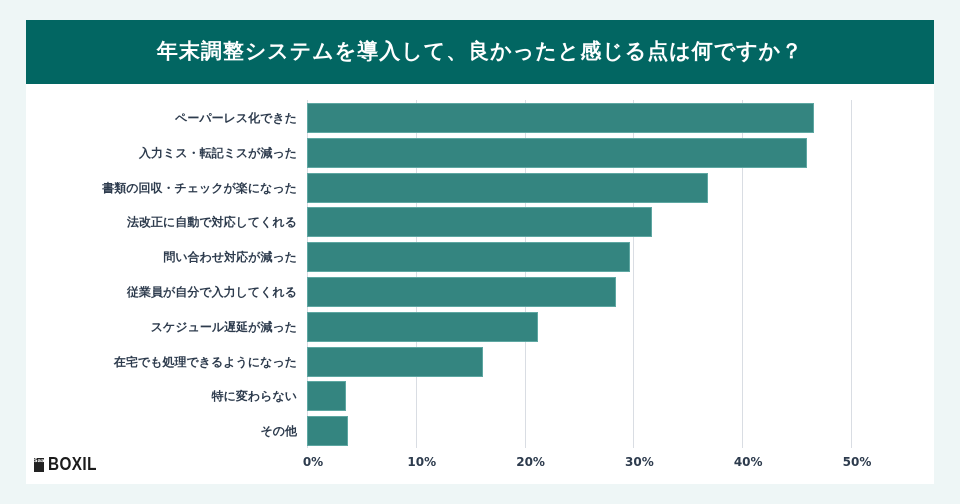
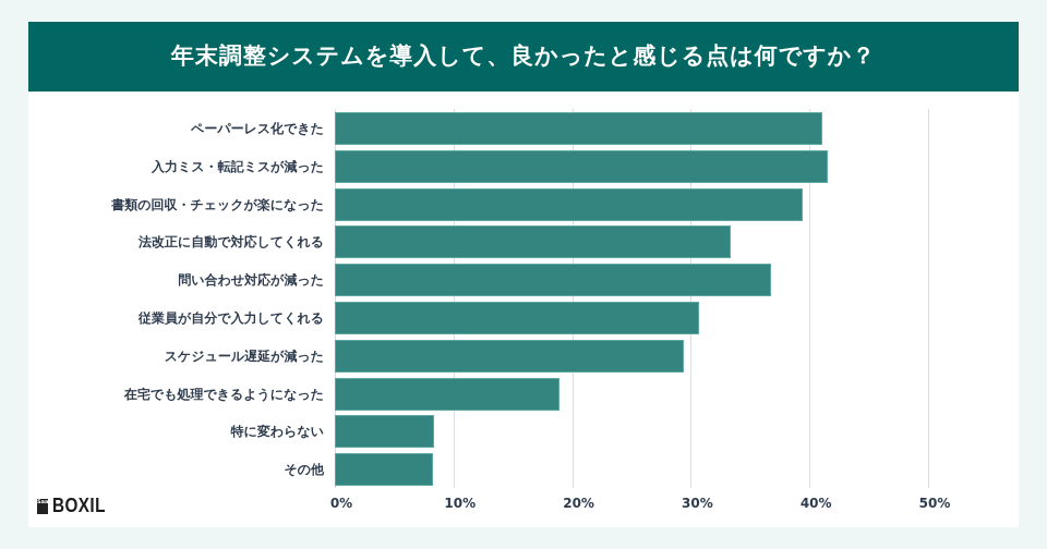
ペーパーレス化できた: 46.6% -> 41.1%
入力ミス・転記ミスが減った: 46.0% -> 41.5%
書類の回収・チェックが楽になった: 36.9% -> 39.4%
法改正に自動で対応してくれる: 31.7% -> 33.4%
問い合わせ対応が減った: 29.7% -> 36.8%
従業員が自分で入力してくれる: 28.4% -> 30.7%
スケジュール遅延が減った: 21.2% -> 29.4%
在宅でも処理できるようになった: 16.2% -> 18.9%
特に変わらない: 3.6% -> 8.4%
その他: 3.8% -> 8.3%
